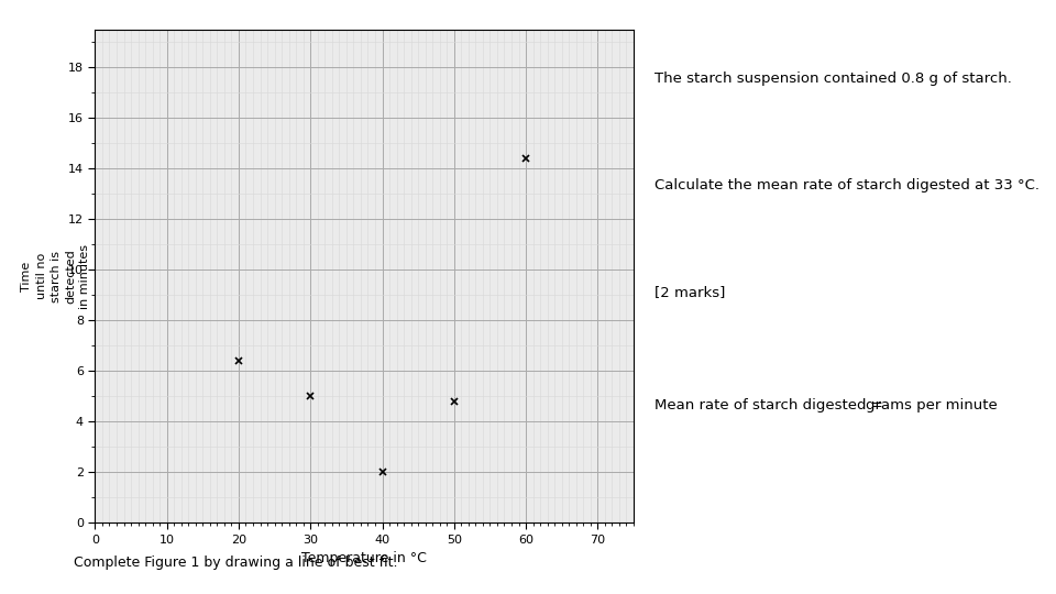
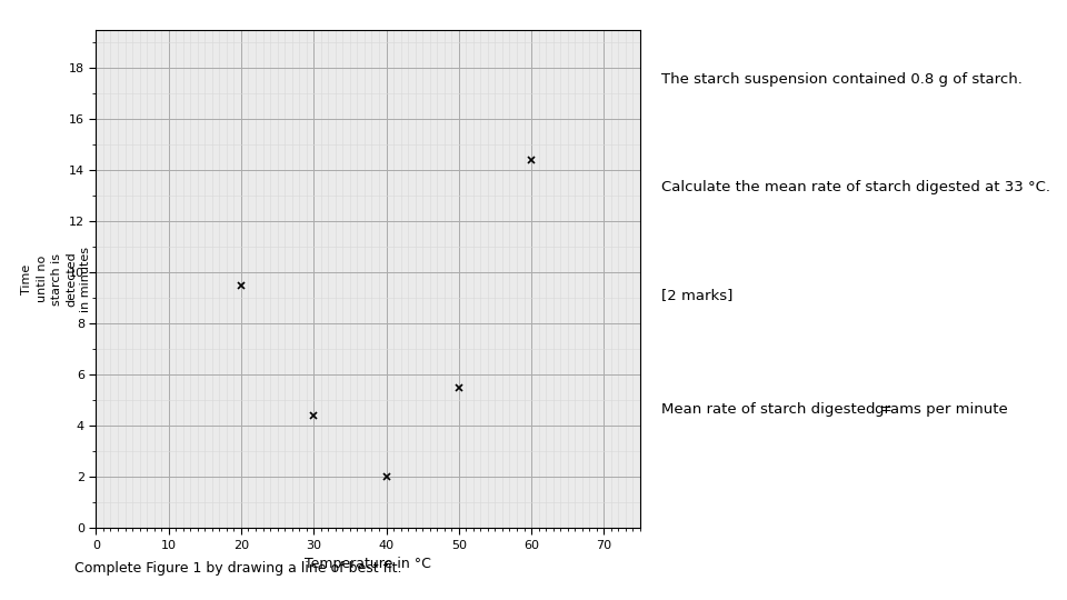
20: 6.4 -> 9.5
30: 5.0 -> 4.4
50: 4.8 -> 5.5
